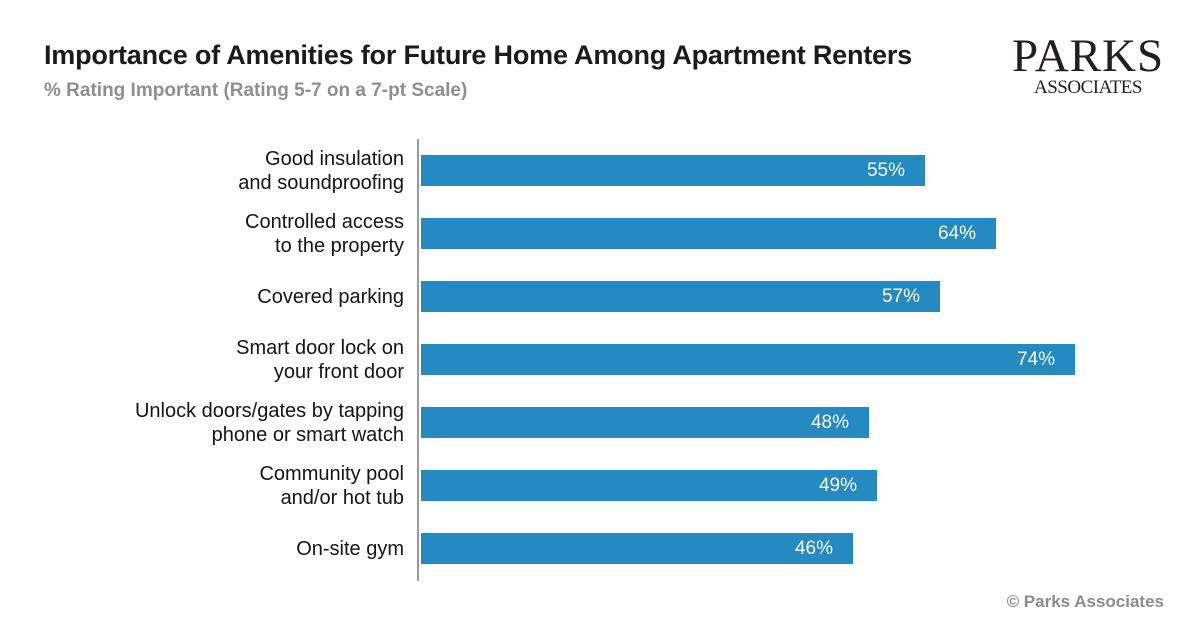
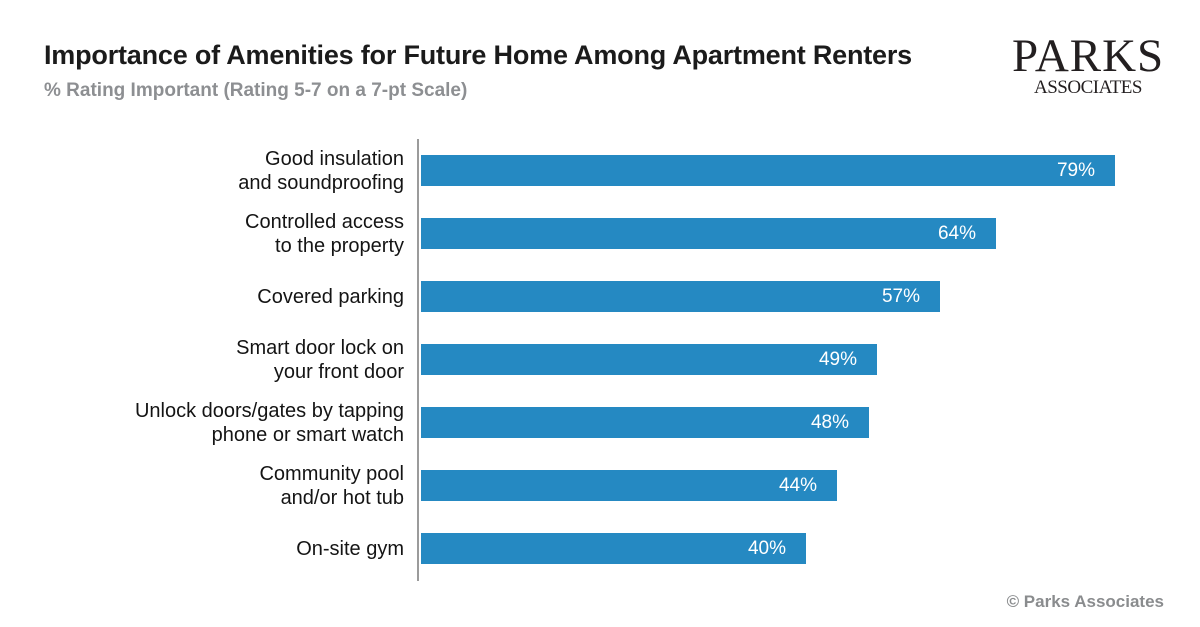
Good insulation and soundproofing: 55% -> 79%
Smart door lock on your front door: 74% -> 49%
Community pool and/or hot tub: 49% -> 44%
On-site gym: 46% -> 40%
